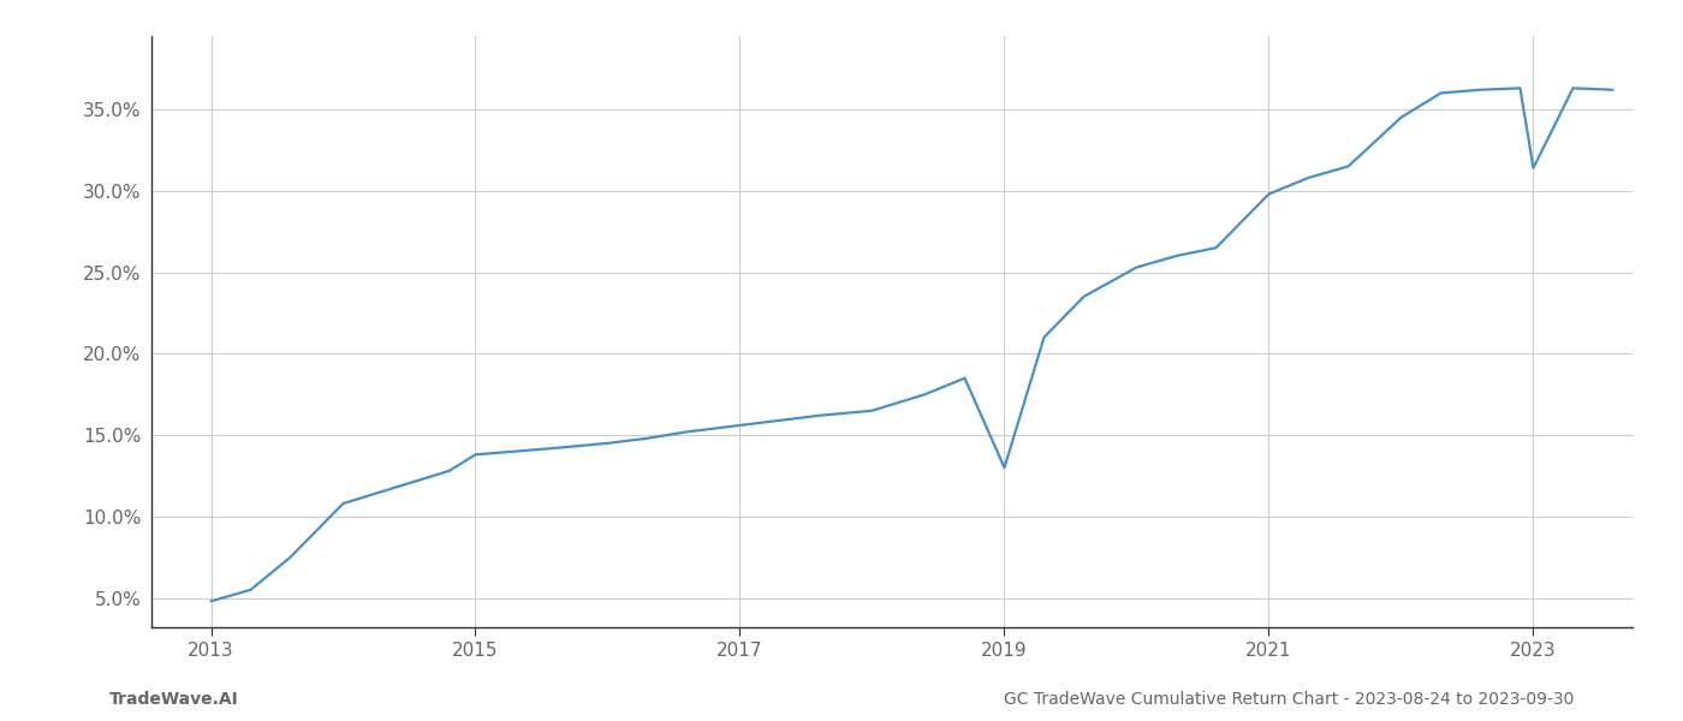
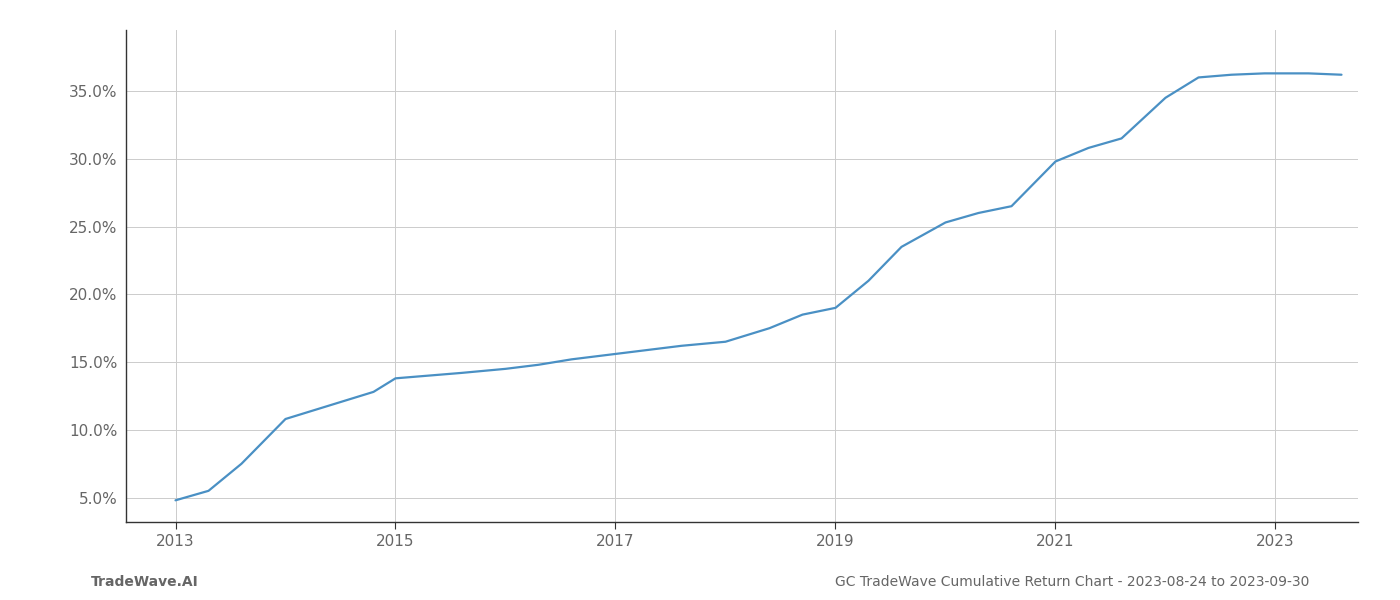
2019: 13.0% -> 19.0%
2023: 31.4% -> 36.3%
